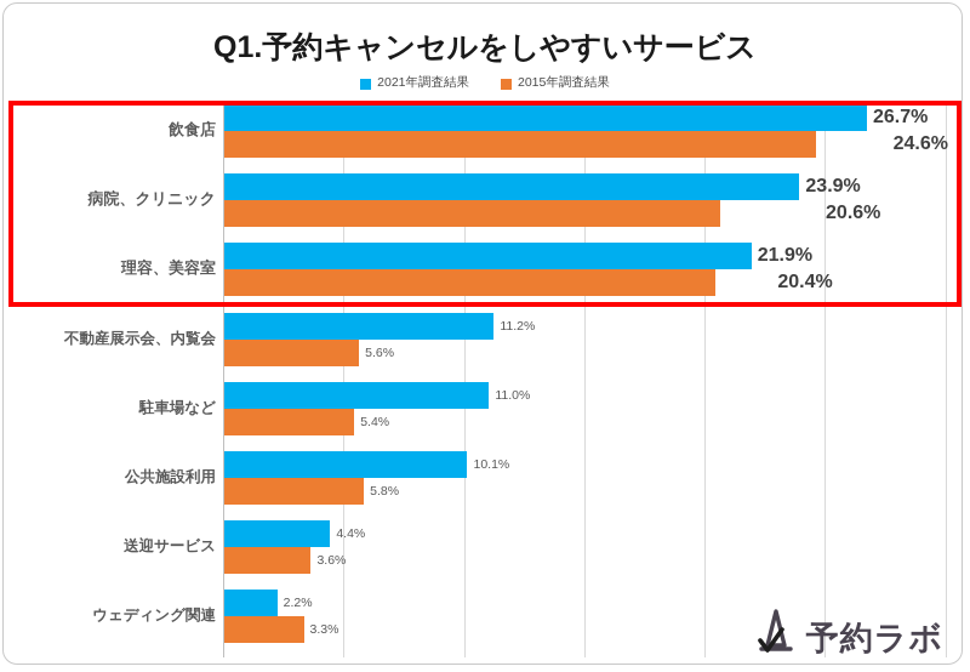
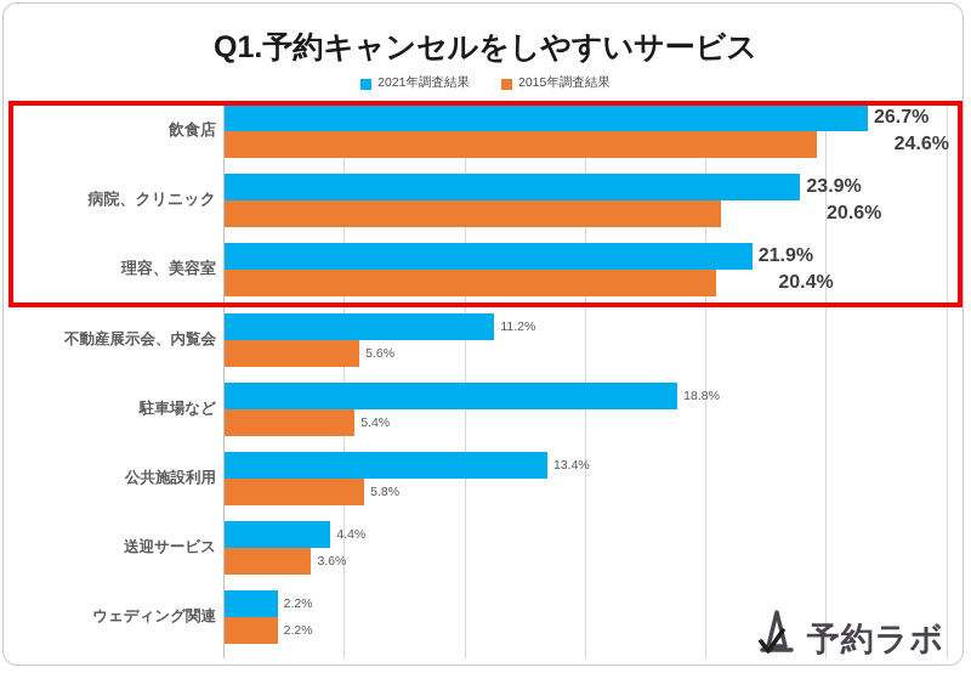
2021年調査結果/駐車場など: 11.0% -> 18.8%
2021年調査結果/公共施設利用: 10.1% -> 13.4%
2015年調査結果/ウェディング関連: 3.3% -> 2.2%
